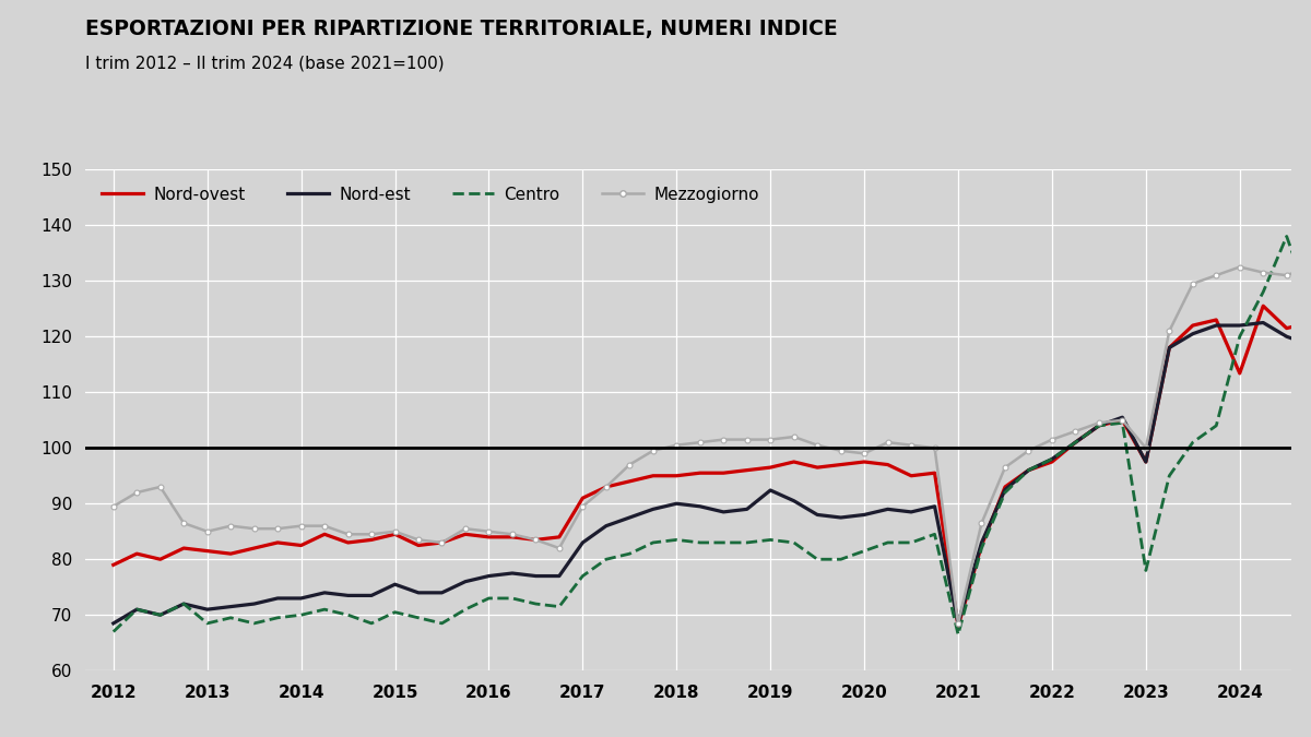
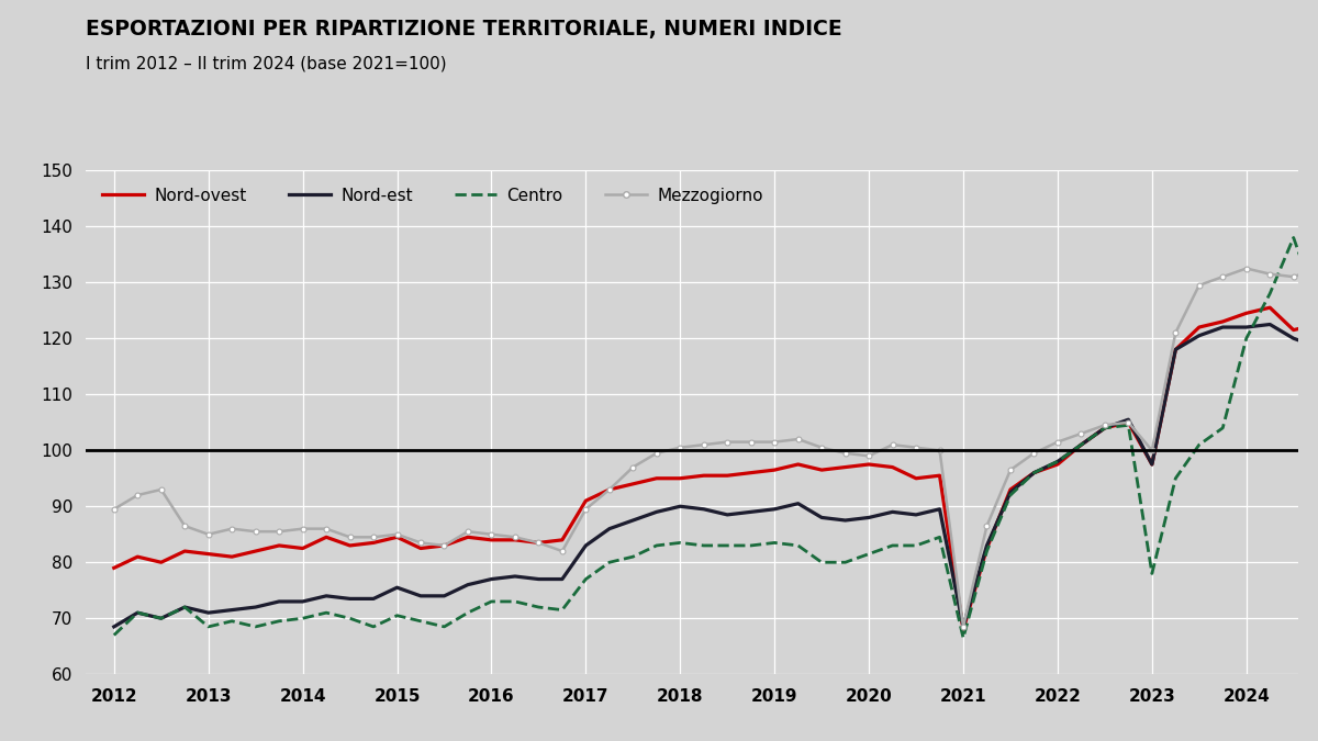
Nord-est/2019: 92.4 -> 89.5
Nord-ovest/2024: 113.4 -> 124.5
